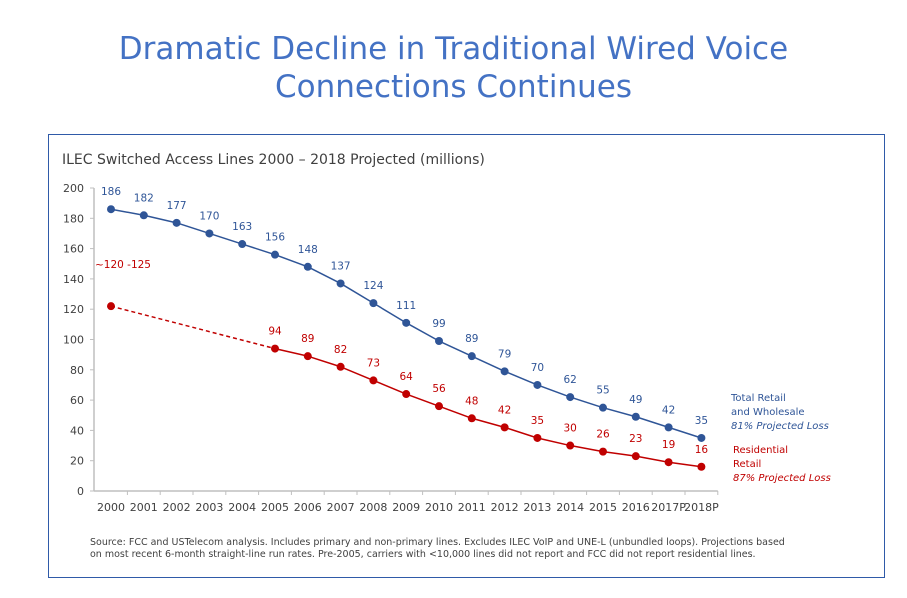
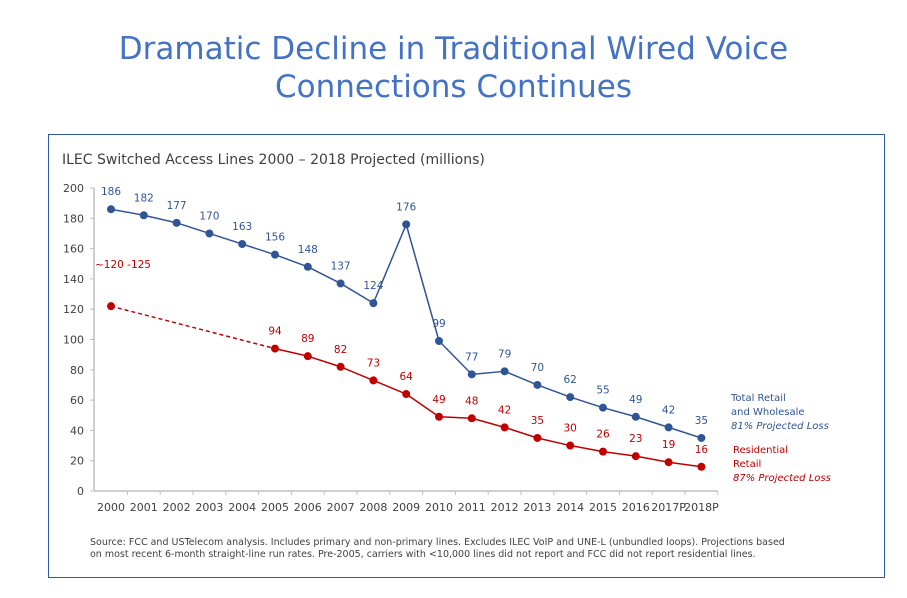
Total Retail and Wholesale/2009: 111 -> 176
Residential Retail/2010: 56 -> 49
Total Retail and Wholesale/2011: 89 -> 77
